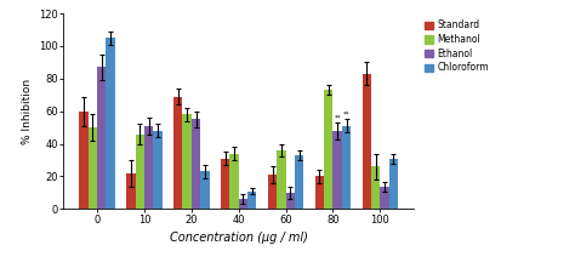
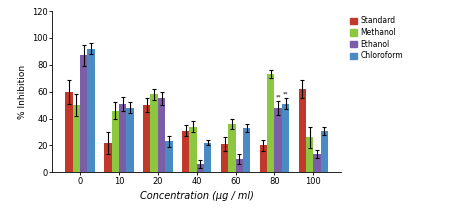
Chloroform/0: 105 -> 92
Standard/20: 69 -> 50
Chloroform/40: 11 -> 22
Standard/100: 83 -> 62
